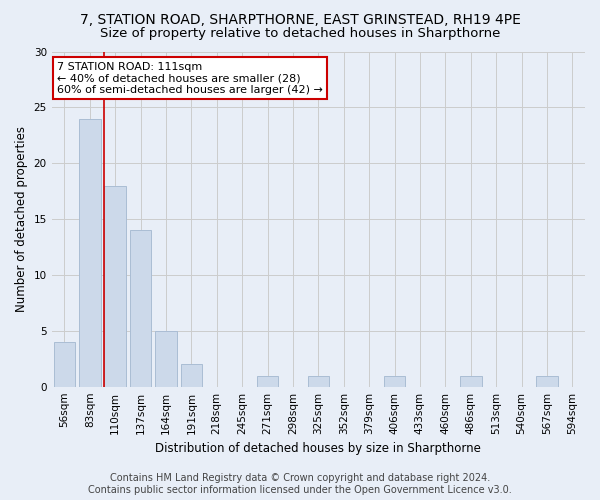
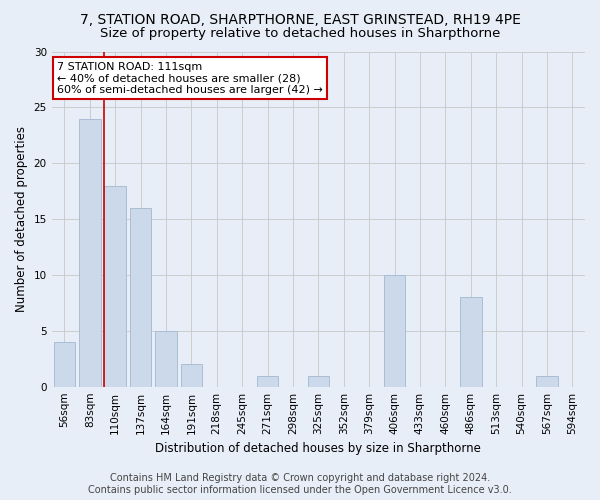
137sqm: 14 -> 16
406sqm: 1 -> 10
486sqm: 1 -> 8
